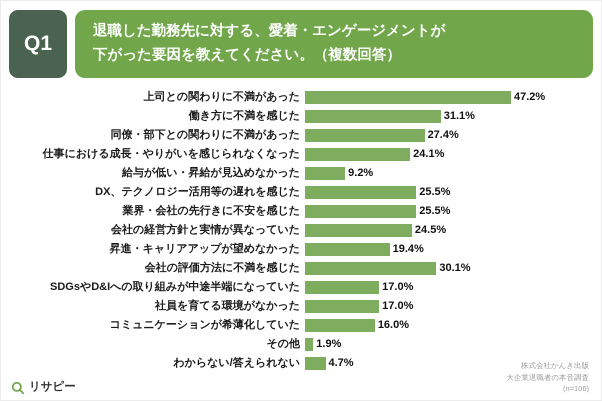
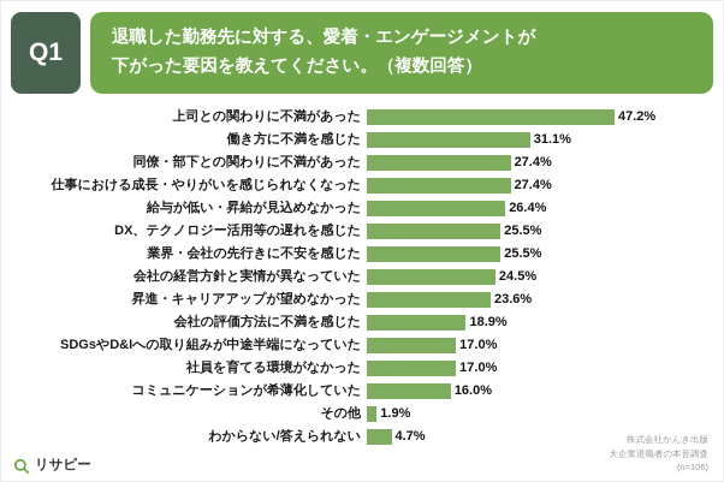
仕事における成長・やりがいを感じられなくなった: 24.1% -> 27.4%
給与が低い・昇給が見込めなかった: 9.2% -> 26.4%
昇進・キャリアアップが望めなかった: 19.4% -> 23.6%
会社の評価方法に不満を感じた: 30.1% -> 18.9%
